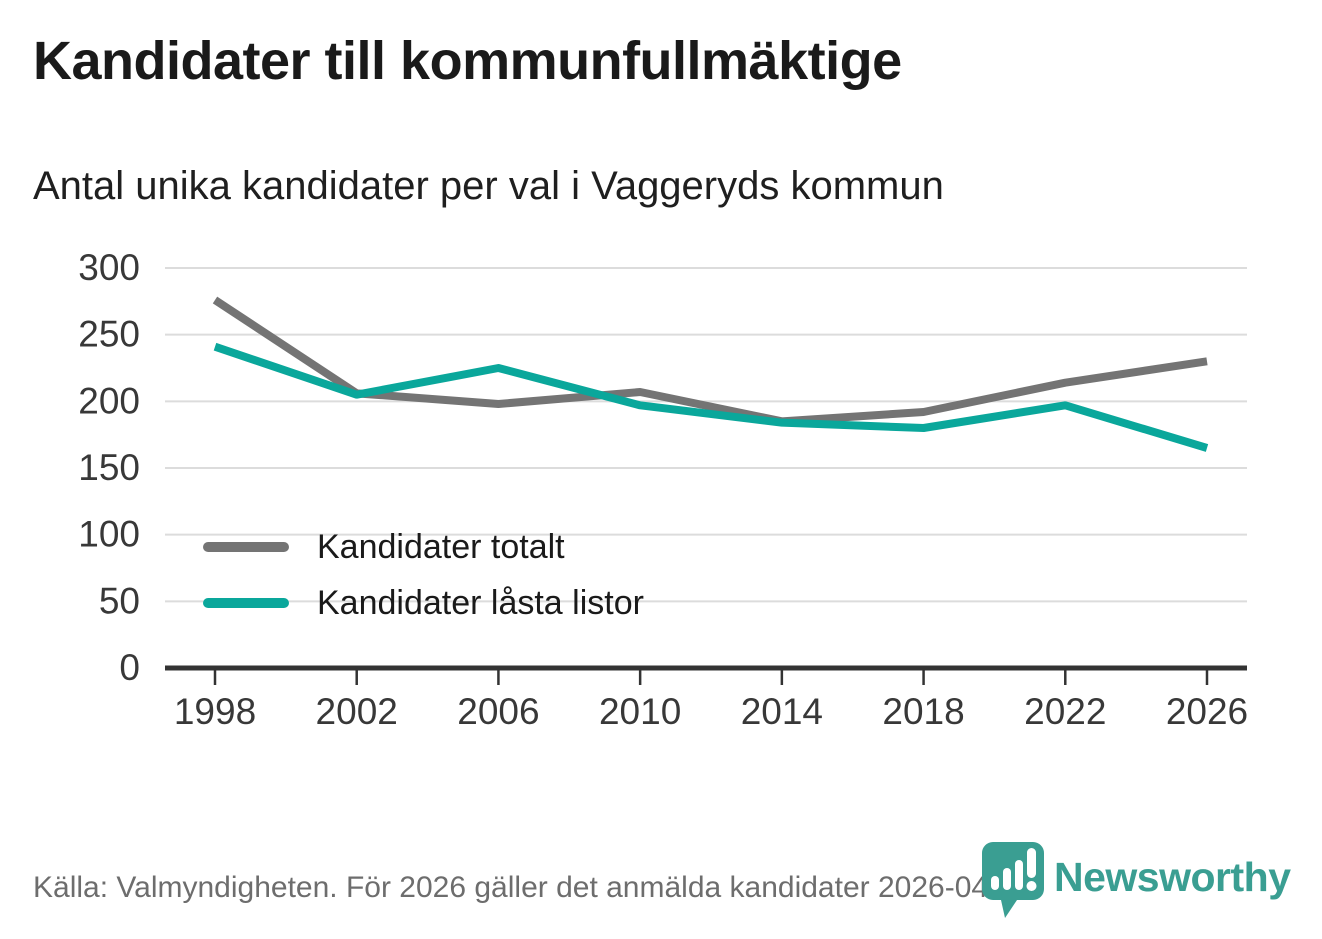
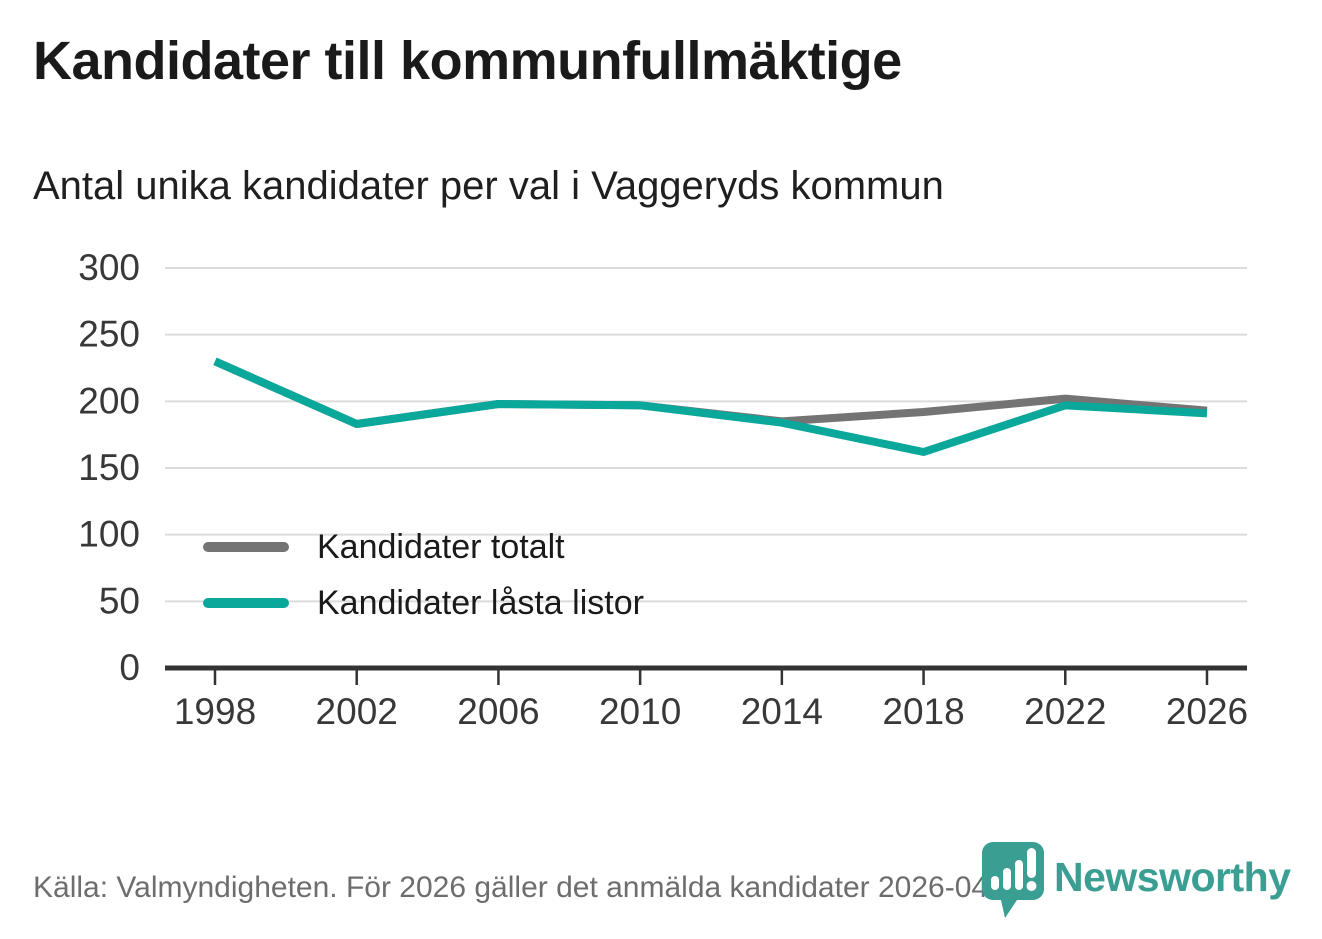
Kandidater totalt/1998: 276 -> 230
Kandidater låsta listor/1998: 241 -> 230
Kandidater totalt/2002: 206 -> 183
Kandidater låsta listor/2002: 205 -> 183
Kandidater låsta listor/2006: 225 -> 198
Kandidater totalt/2010: 207 -> 197
Kandidater låsta listor/2018: 180 -> 162
Kandidater totalt/2022: 214 -> 202
Kandidater totalt/2026: 230 -> 193
Kandidater låsta listor/2026: 165 -> 191
